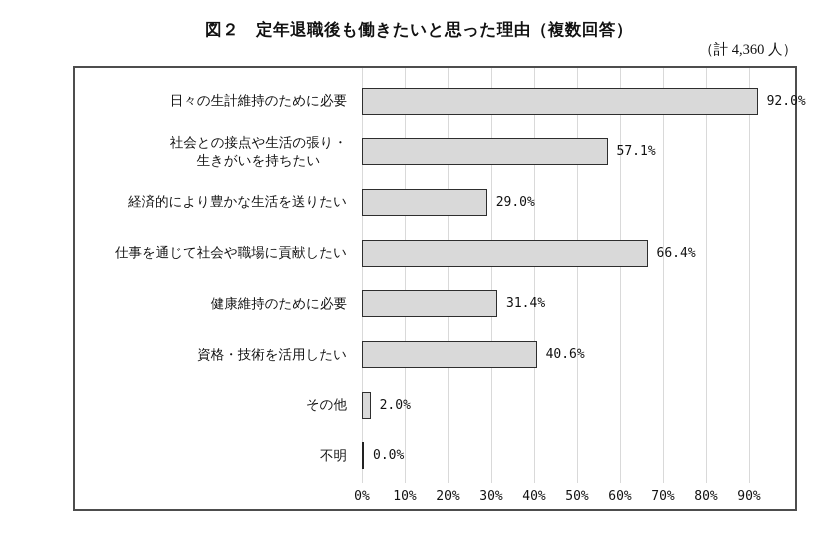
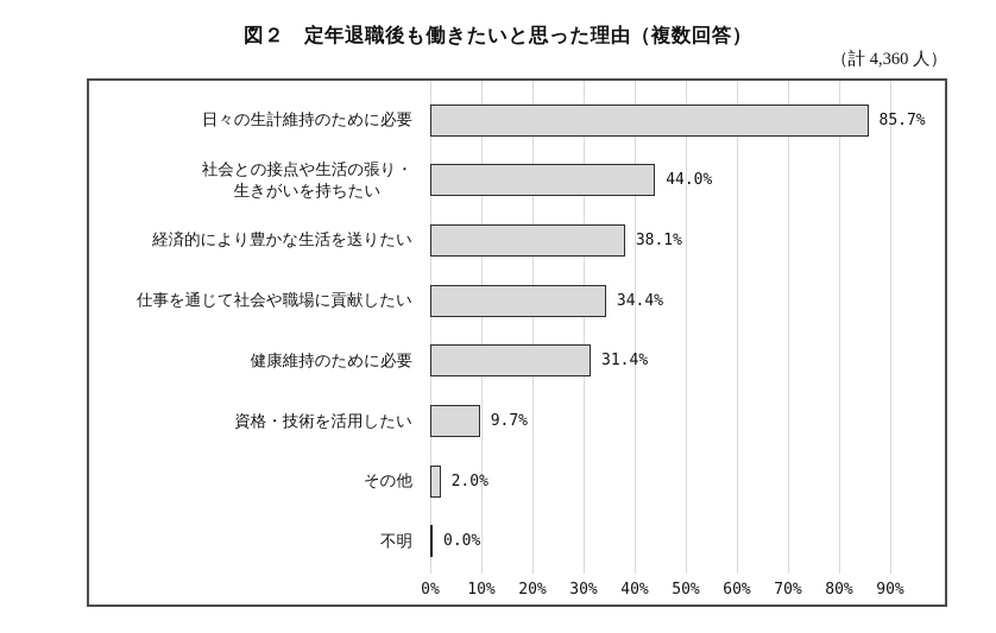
日々の生計維持のために必要: 92.0% -> 85.7%
社会との接点や生活の張り・ 生きがいを持ちたい: 57.1% -> 44.0%
経済的により豊かな生活を送りたい: 29.0% -> 38.1%
仕事を通じて社会や職場に貢献したい: 66.4% -> 34.4%
資格・技術を活用したい: 40.6% -> 9.7%
